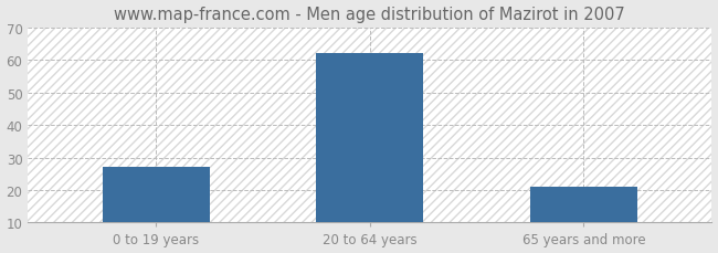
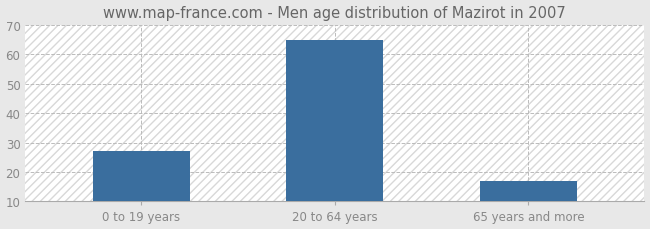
20 to 64 years: 62 -> 65
65 years and more: 21 -> 17
